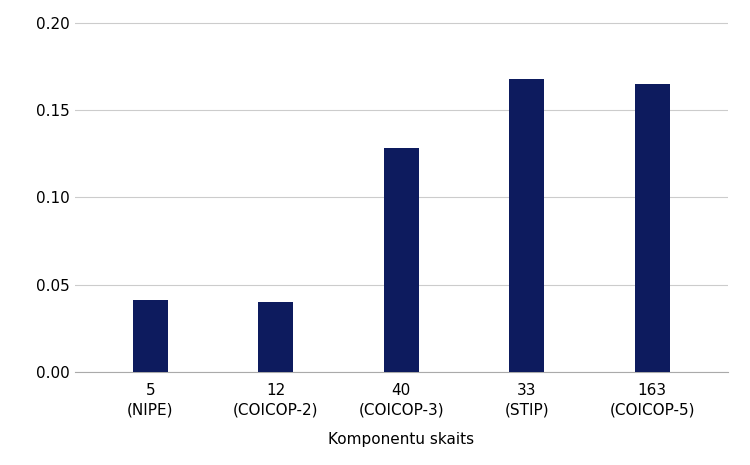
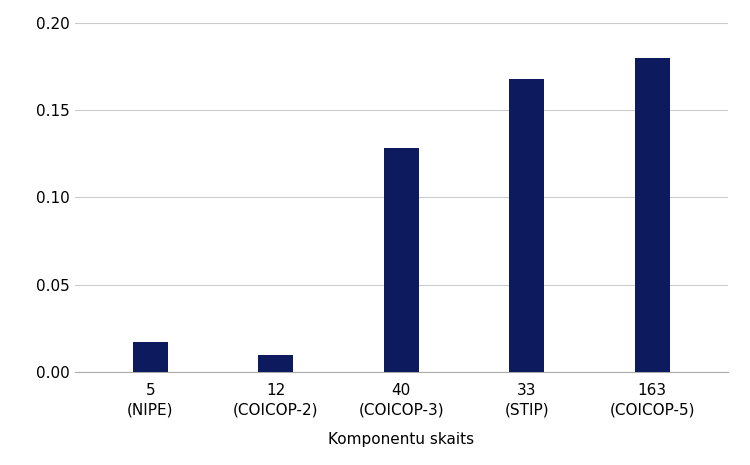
5 (NIPE): 0.041 -> 0.017
12 (COICOP-2): 0.040 -> 0.010
163 (COICOP-5): 0.165 -> 0.180
